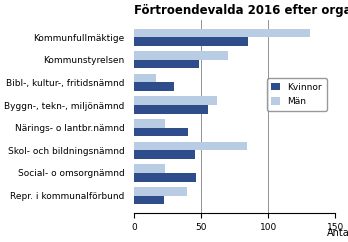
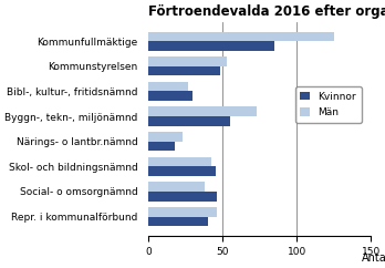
Män/Kommunfullmäktige: 131 -> 125
Män/Kommunstyrelsen: 70 -> 53
Män/Bibl-, kultur-, fritidsnämnd: 16 -> 27
Män/Byggn-, tekn-, miljönämnd: 62 -> 73
Kvinnor/Närings- o lantbr.nämnd: 40 -> 18
Män/Skol- och bildningsnämnd: 84 -> 42
Män/Social- o omsorgnämnd: 23 -> 38
Män/Repr. i kommunalförbund: 39 -> 46
Kvinnor/Repr. i kommunalförbund: 22 -> 40
